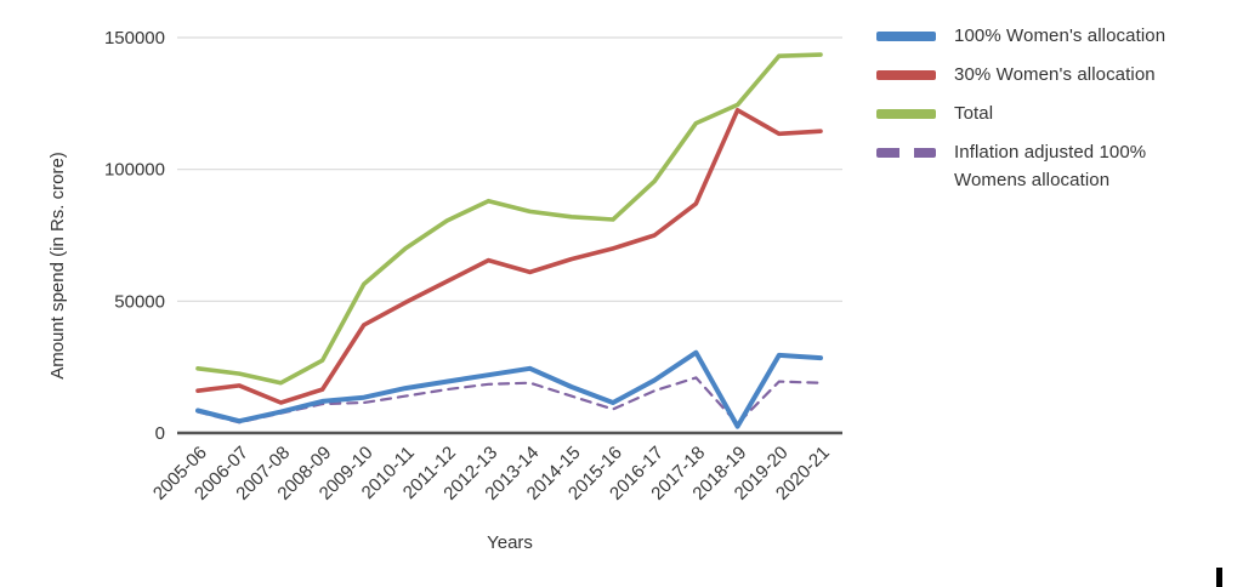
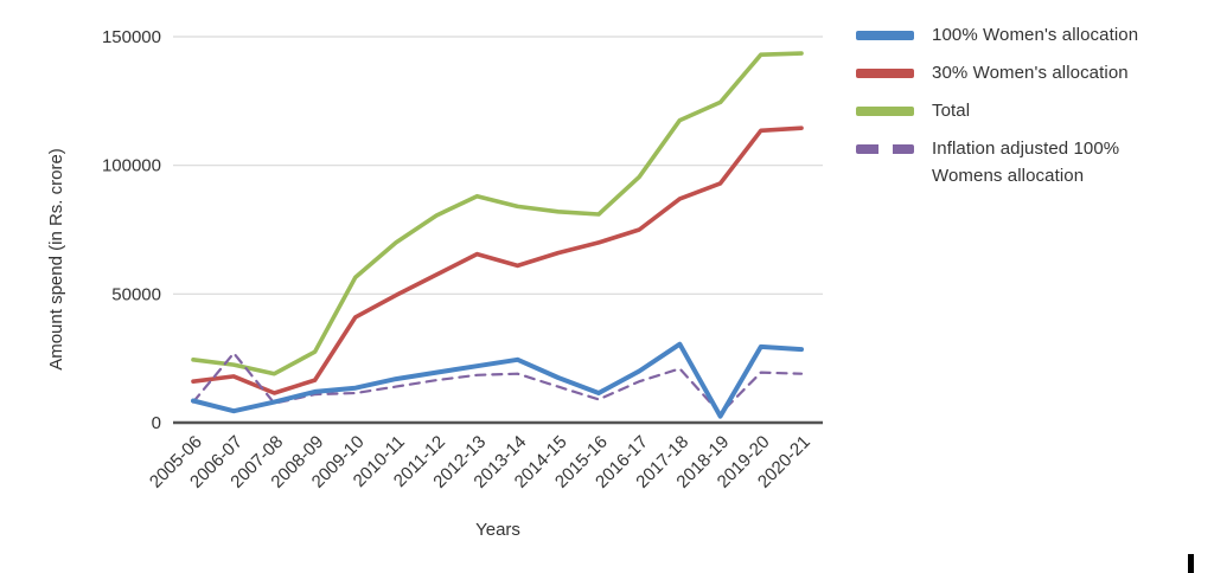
Inflation adjusted 100% Womens allocation/2006-07: 4000 -> 27000
30% Women's allocation/2018-19: 122000 -> 93000
